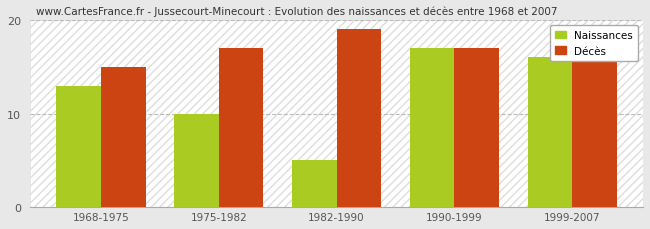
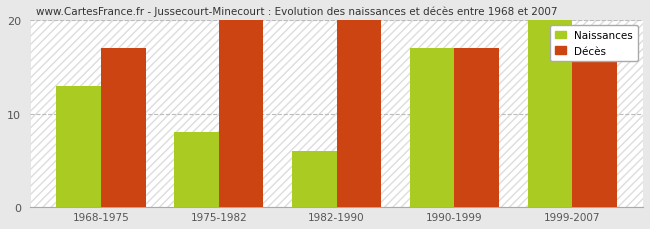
Décès/1968-1975: 15 -> 17
Naissances/1975-1982: 10 -> 8
Décès/1975-1982: 17 -> 20
Naissances/1982-1990: 5 -> 6
Décès/1982-1990: 19 -> 20
Naissances/1999-2007: 16 -> 20
